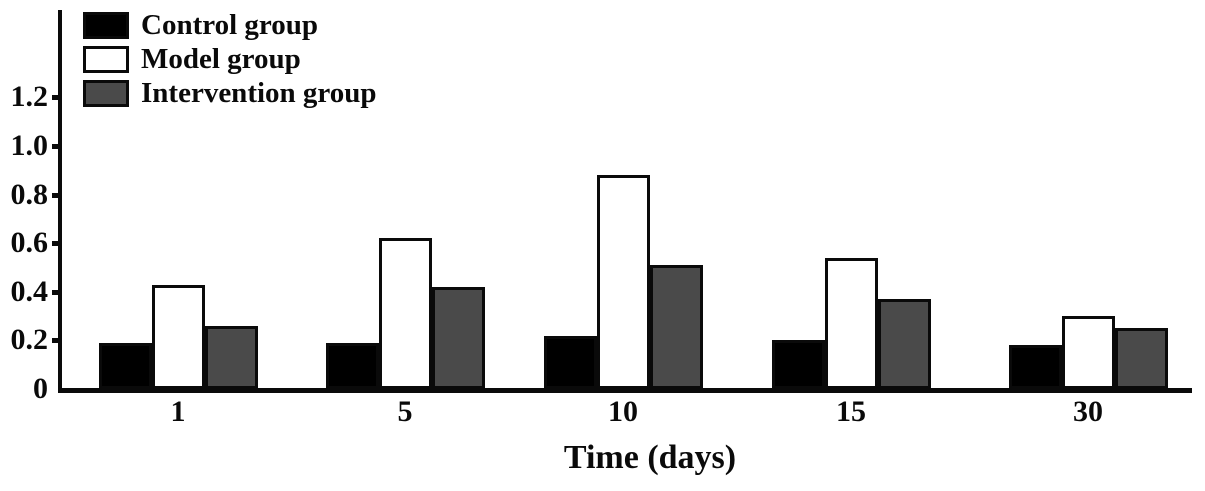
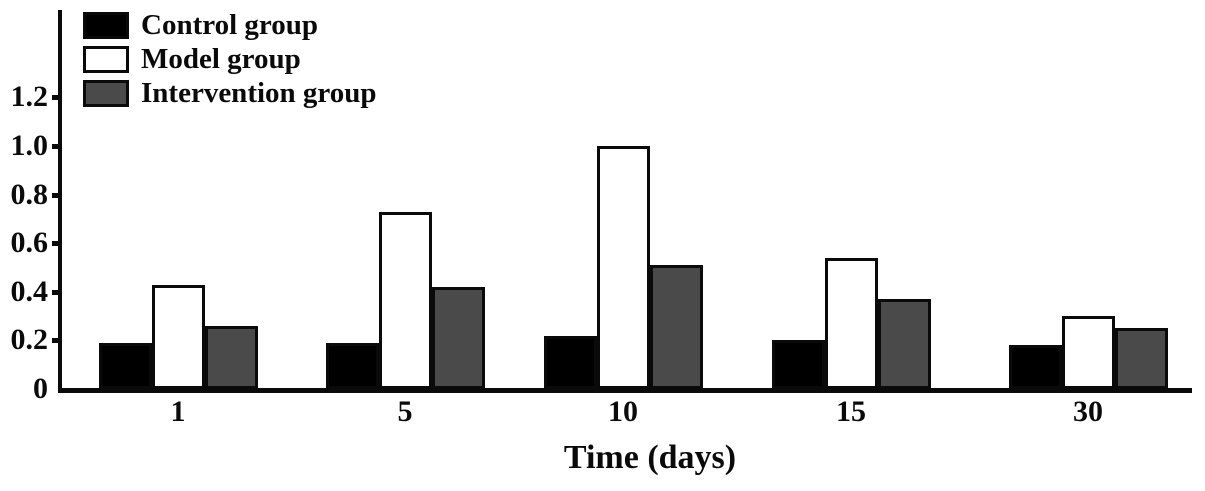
Model group/5: 0.62 -> 0.73
Model group/10: 0.88 -> 1.00
